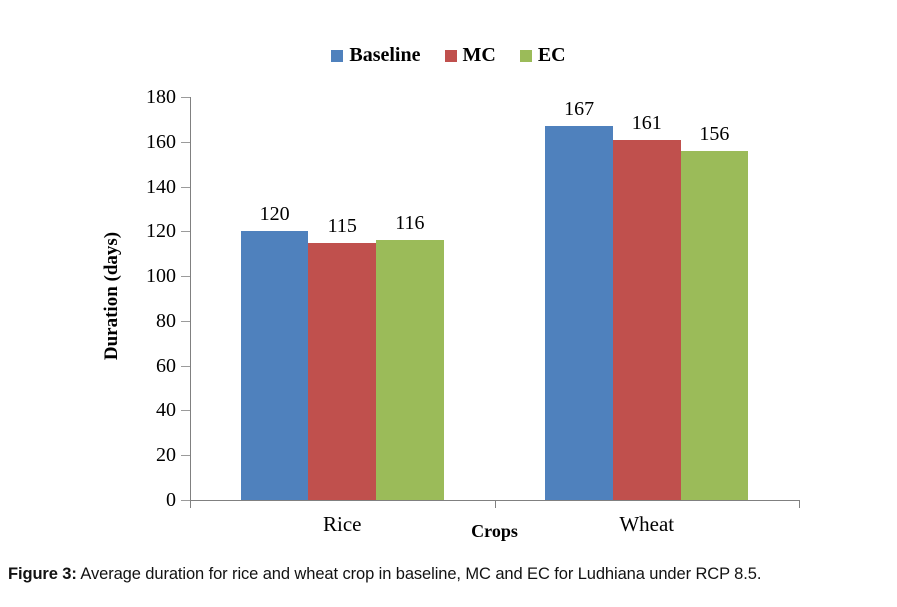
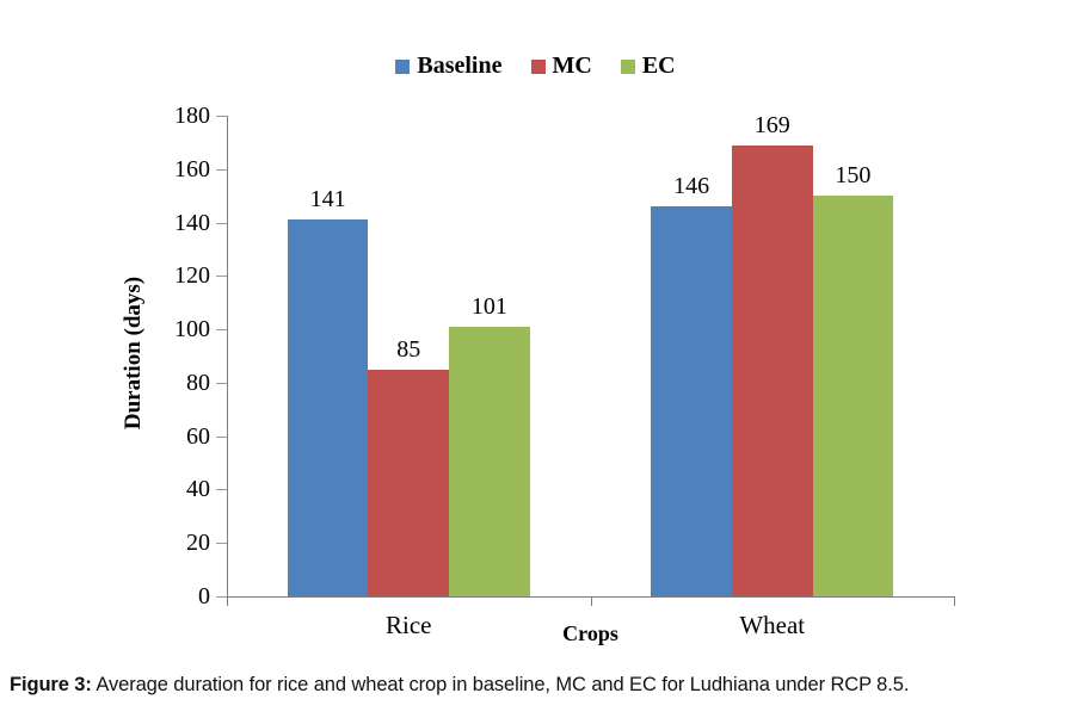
Baseline/Rice: 120 -> 141
MC/Rice: 115 -> 85
EC/Rice: 116 -> 101
Baseline/Wheat: 167 -> 146
MC/Wheat: 161 -> 169
EC/Wheat: 156 -> 150
